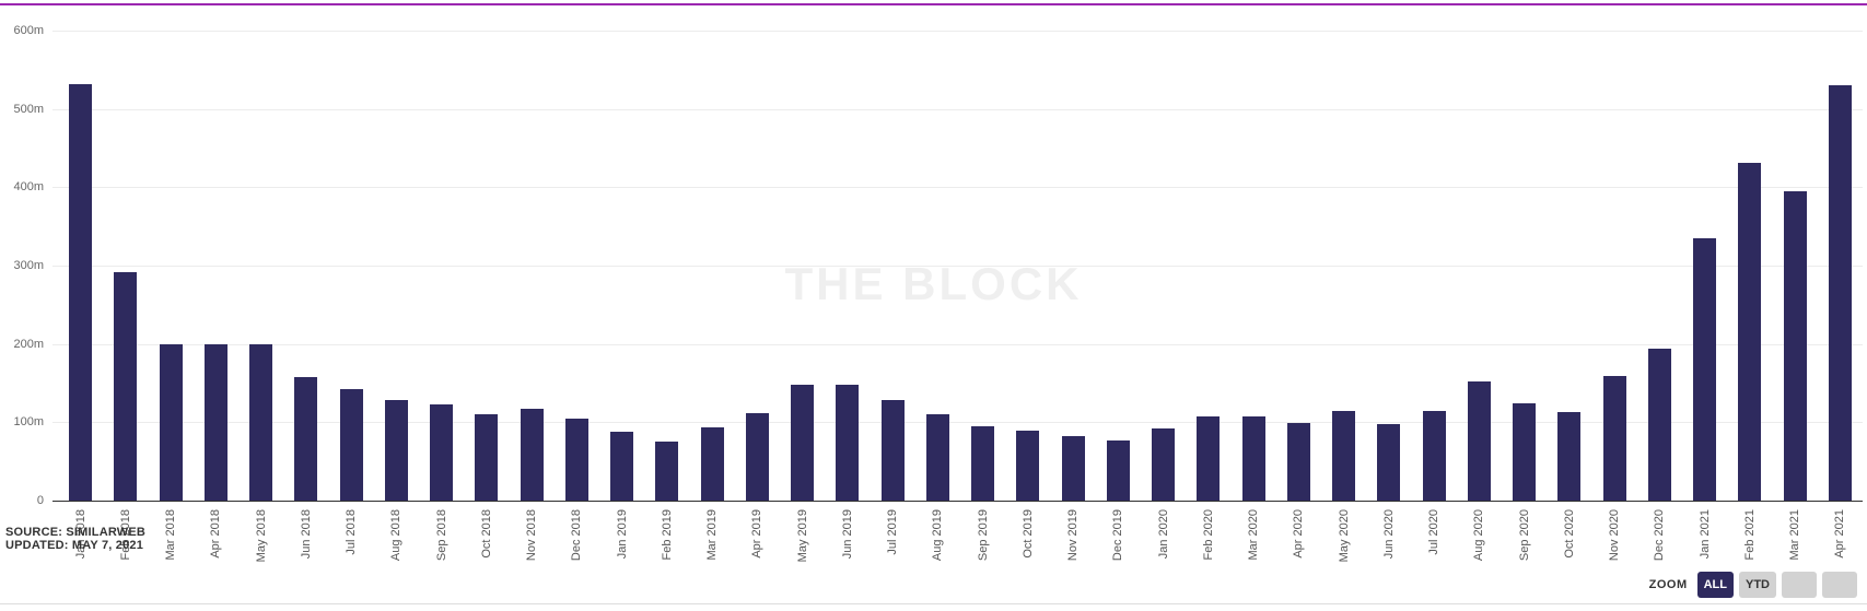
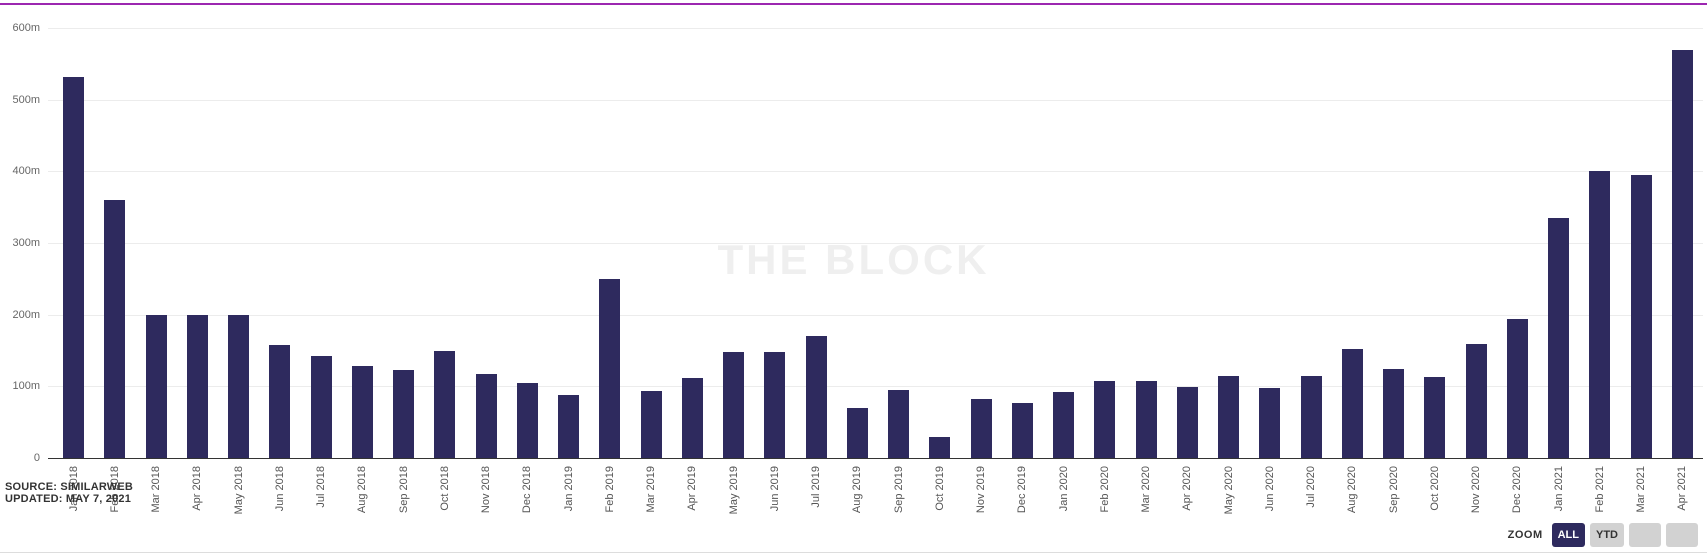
Feb 2018: 290m -> 360m
Oct 2018: 110m -> 150m
Feb 2019: 80m -> 250m
Jul 2019: 130m -> 170m
Aug 2019: 110m -> 70m
Oct 2019: 90m -> 30m
Feb 2021: 430m -> 400m
Apr 2021: 530m -> 570m
